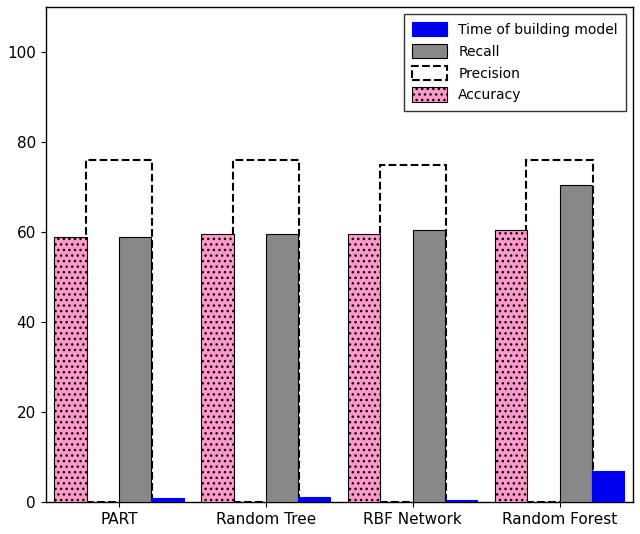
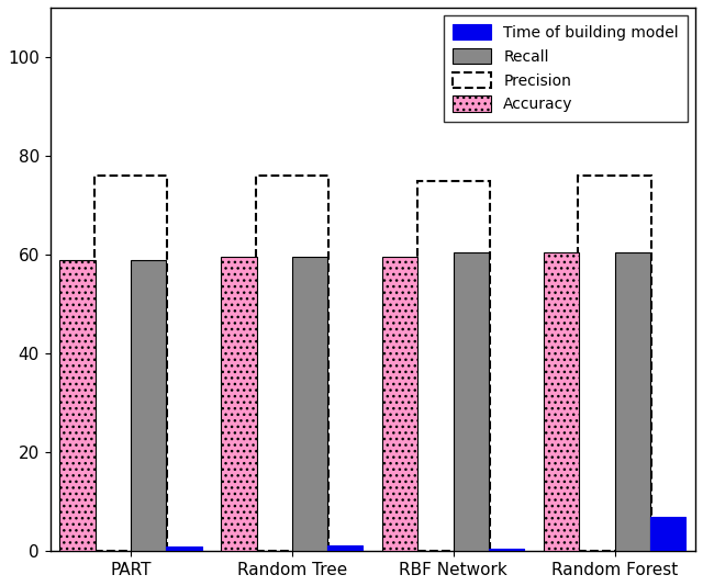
Recall/Random Forest: 70.5 -> 60.5
